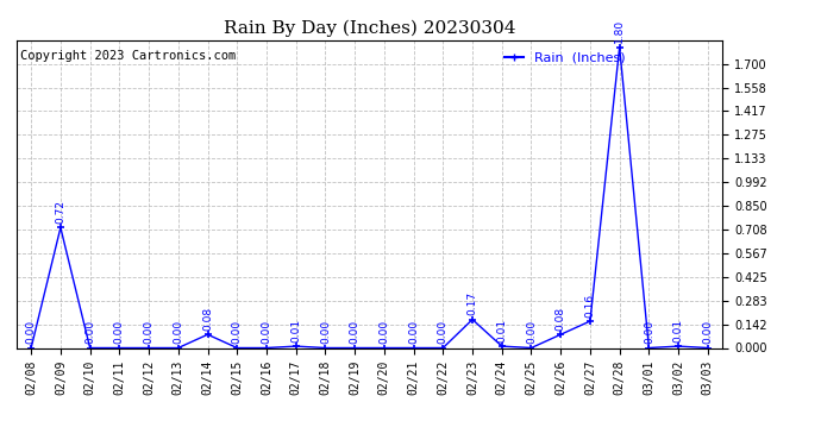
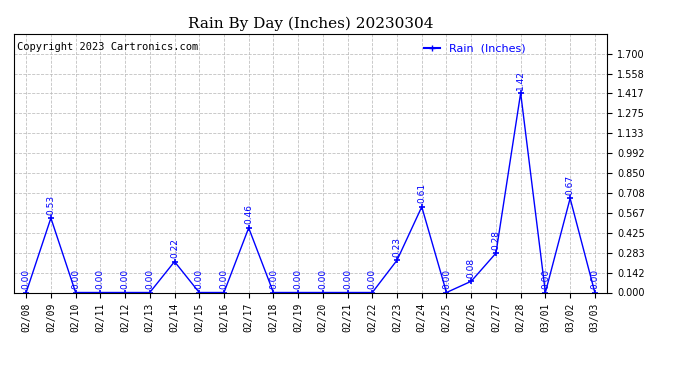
02/09: 0.72 -> 0.53
02/14: 0.08 -> 0.22
02/17: 0.01 -> 0.46
02/23: 0.17 -> 0.23
02/24: 0.01 -> 0.61
02/27: 0.16 -> 0.28
02/28: 1.80 -> 1.42
03/02: 0.01 -> 0.67
